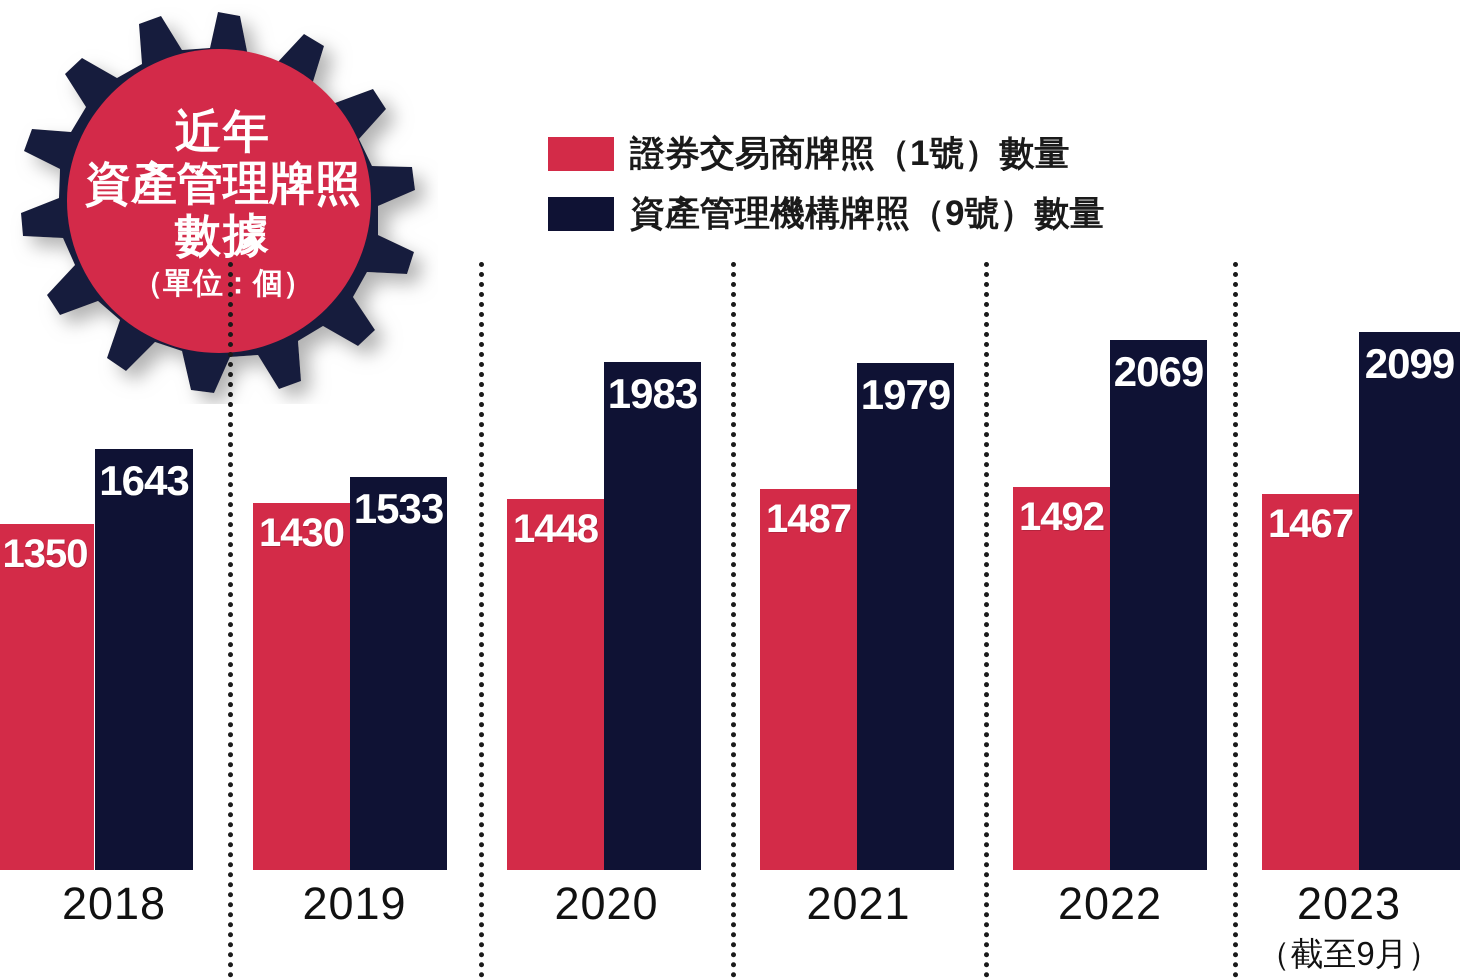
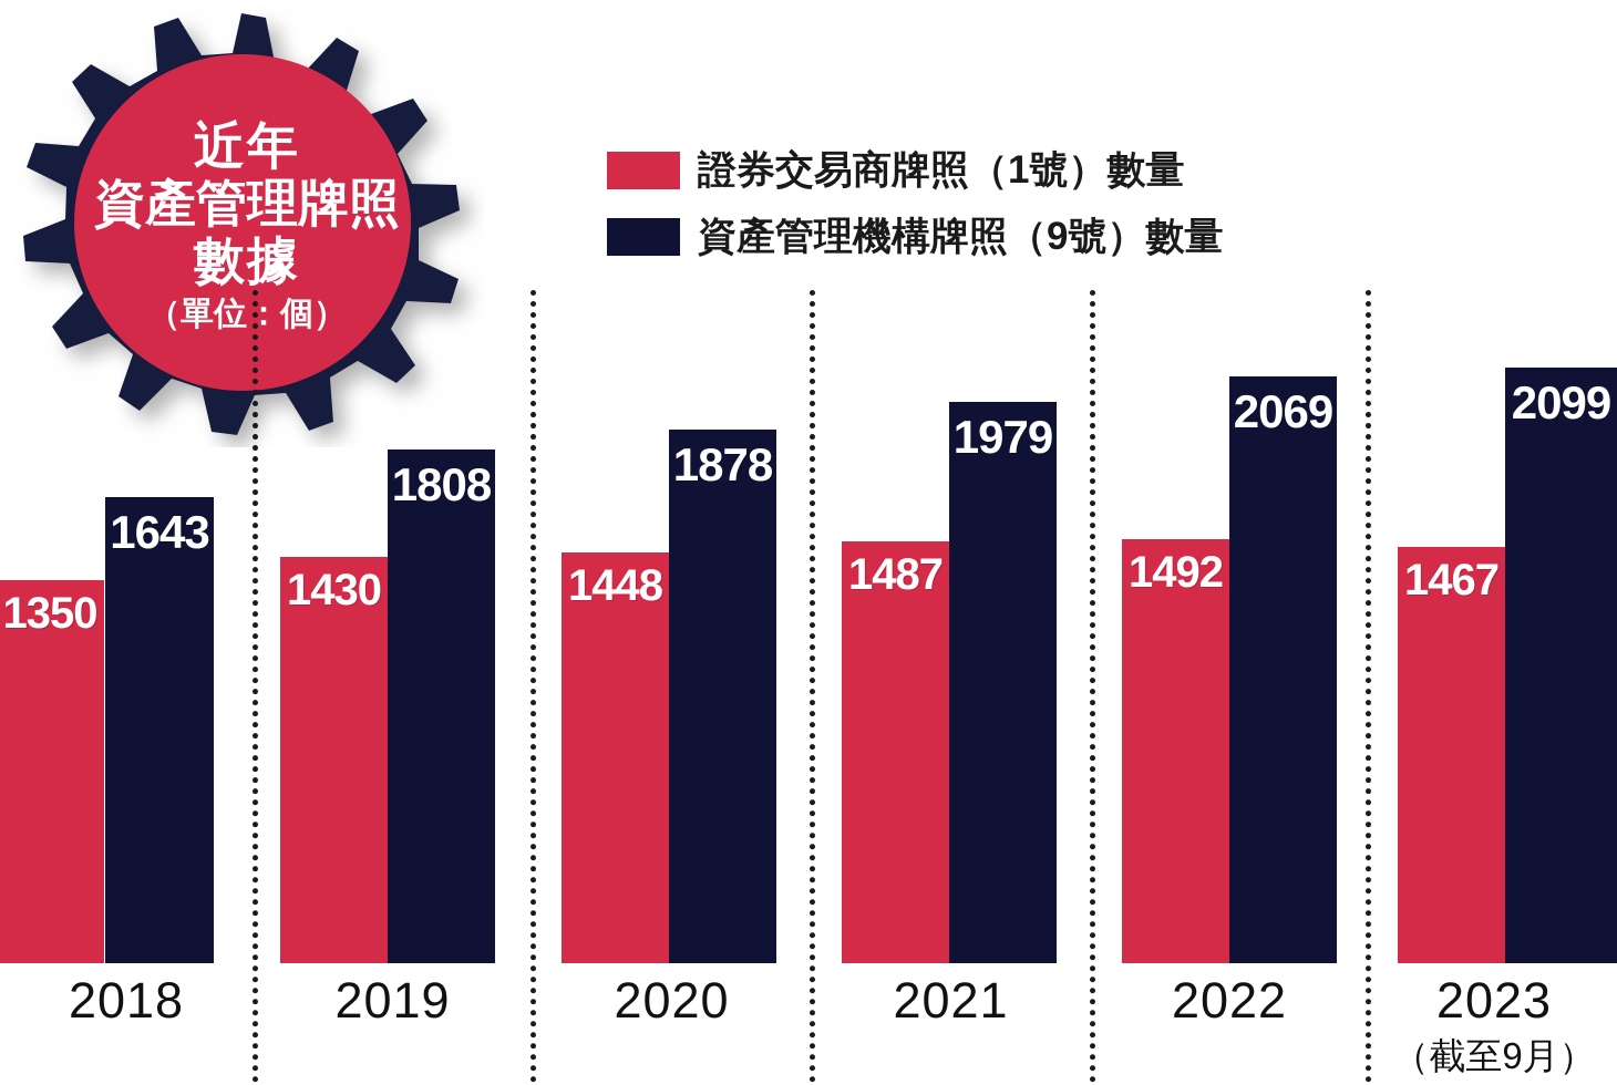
資產管理機構牌照（9號）數量/2019: 1533 -> 1808
資產管理機構牌照（9號）數量/2020: 1983 -> 1878
